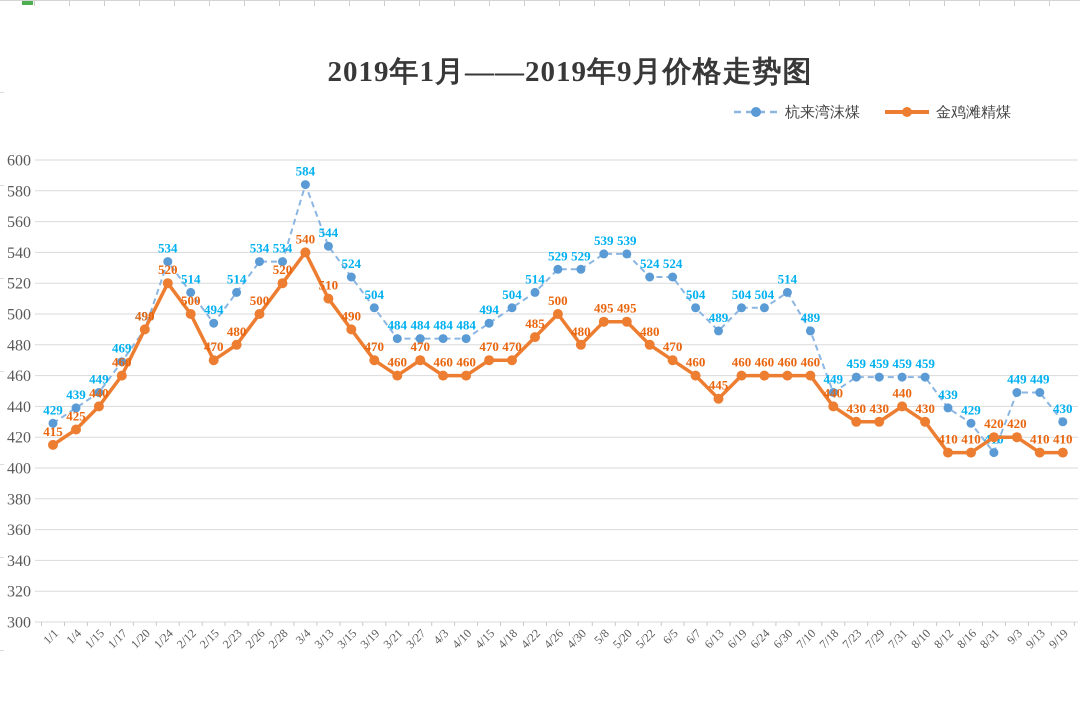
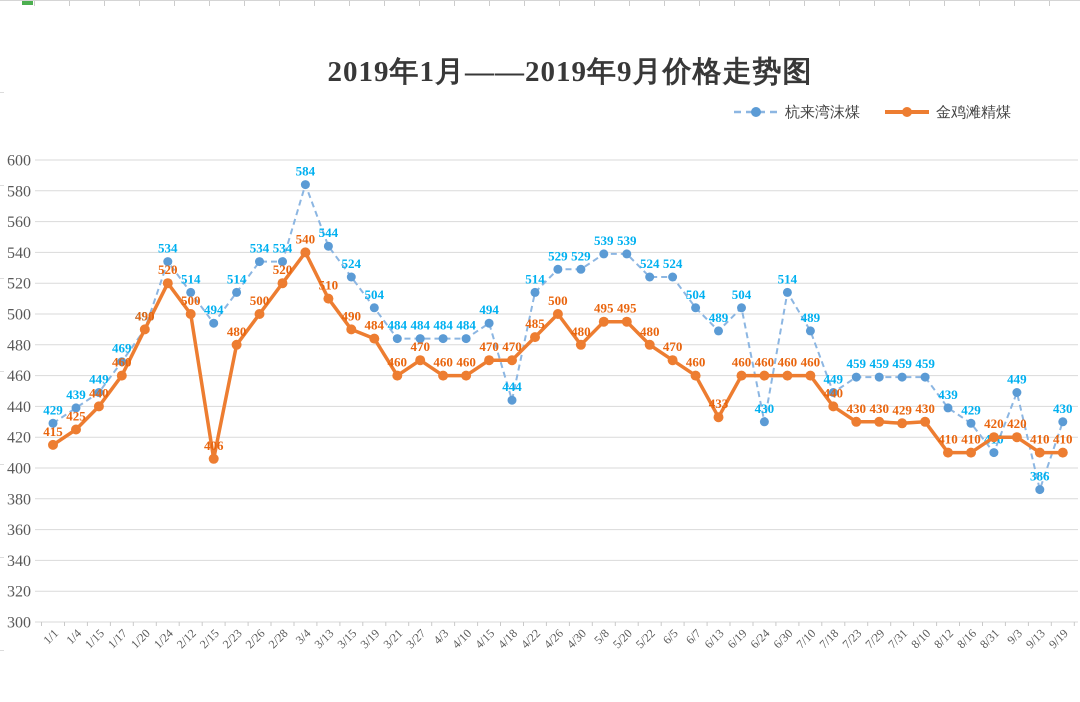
金鸡滩精煤/2/15: 470 -> 406
金鸡滩精煤/3/19: 470 -> 484
杭来湾沫煤/4/18: 504 -> 444
金鸡滩精煤/6/13: 445 -> 433
杭来湾沫煤/6/24: 504 -> 430
金鸡滩精煤/7/31: 440 -> 429
杭来湾沫煤/9/13: 449 -> 386
